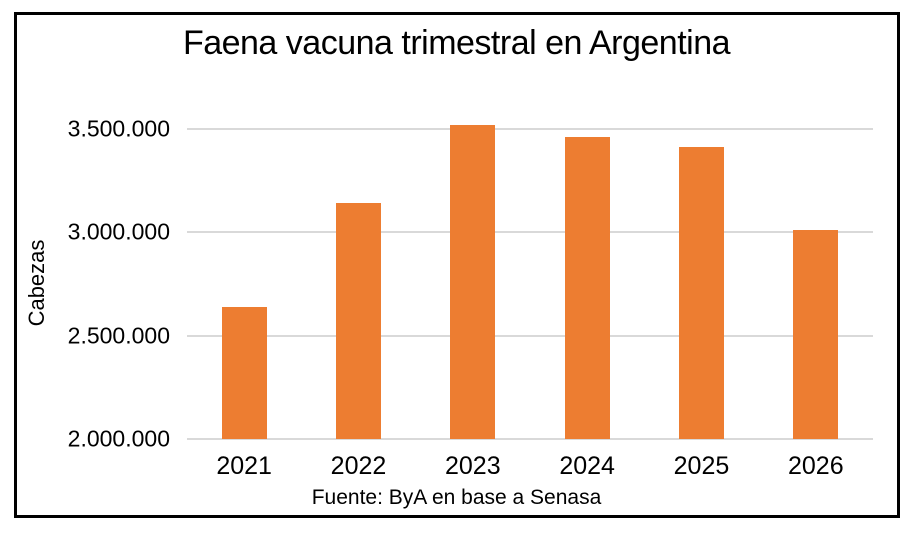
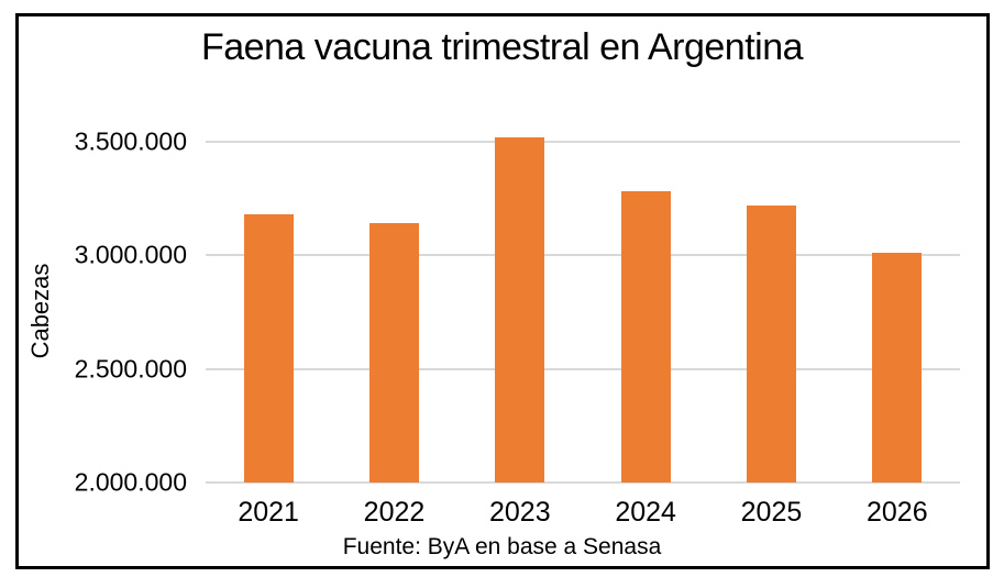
2021: 2640000 -> 3180000
2024: 3460000 -> 3280000
2025: 3410000 -> 3220000
